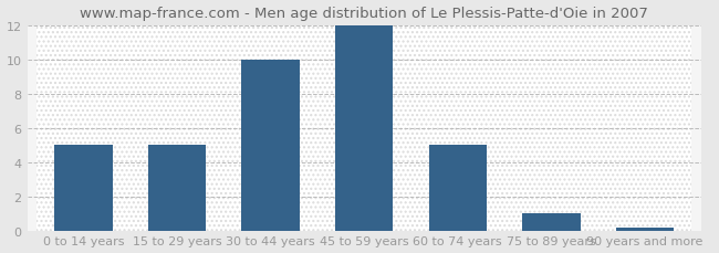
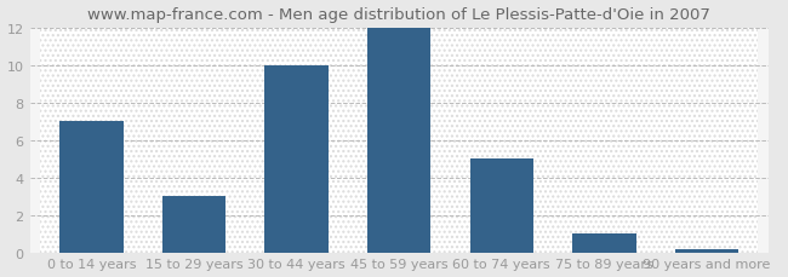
0 to 14 years: 5.0 -> 7.0
15 to 29 years: 5.0 -> 3.0
